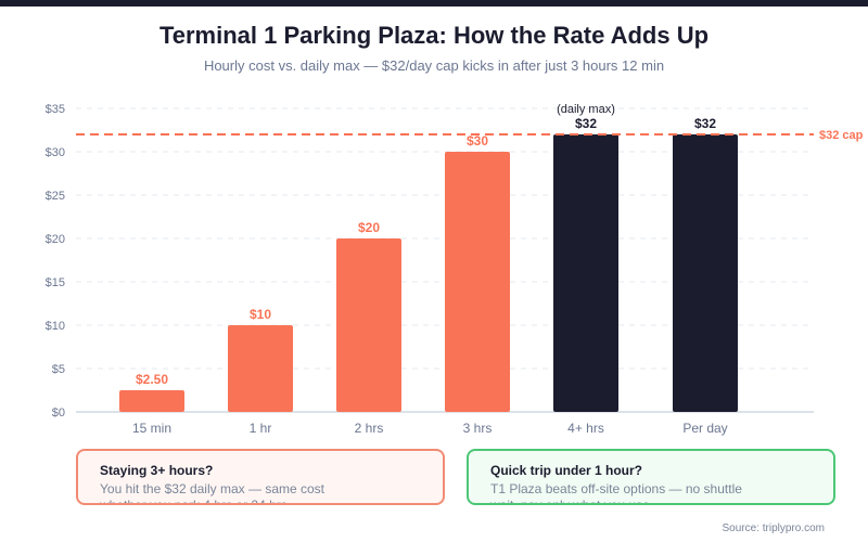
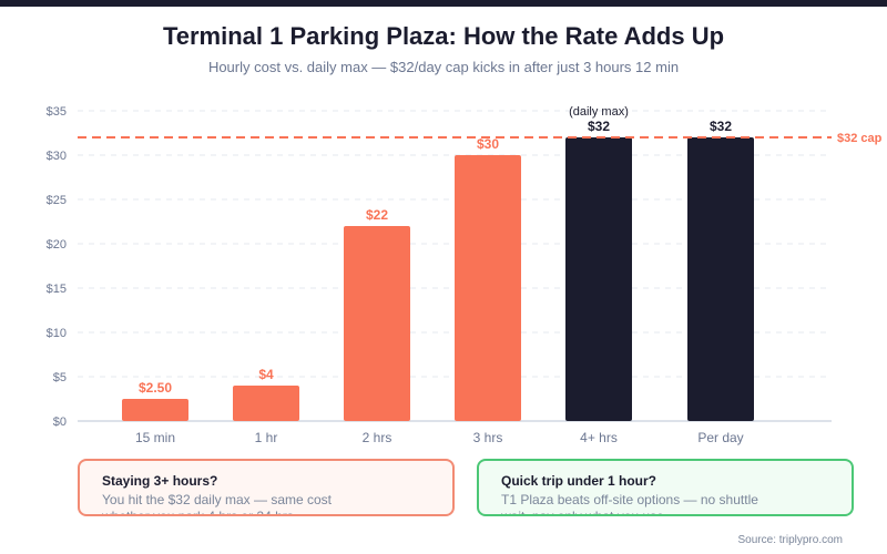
1 hr: $10 -> $4
2 hrs: $20 -> $22
